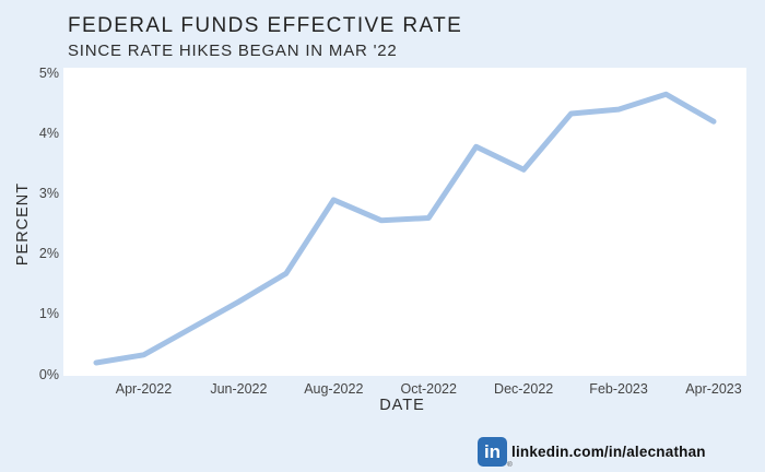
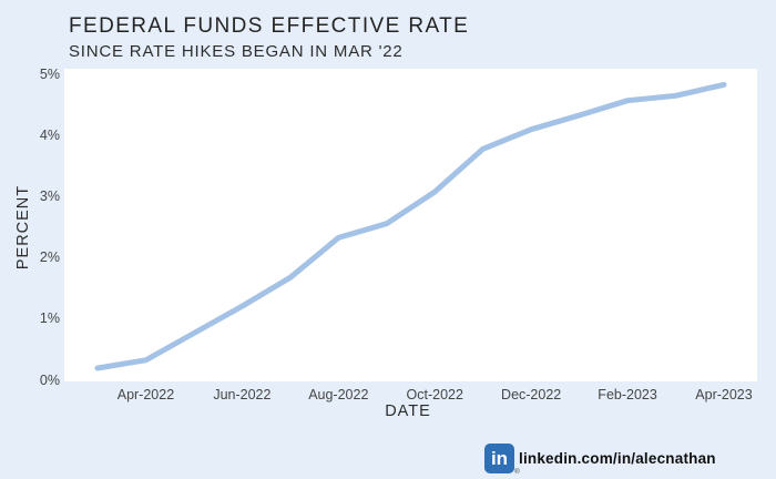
Aug-2022: 2.9% -> 2.3%
Oct-2022: 2.6% -> 3.1%
Dec-2022: 3.4% -> 4.1%
Feb-2023: 4.4% -> 4.6%
Apr-2023: 4.2% -> 4.8%
